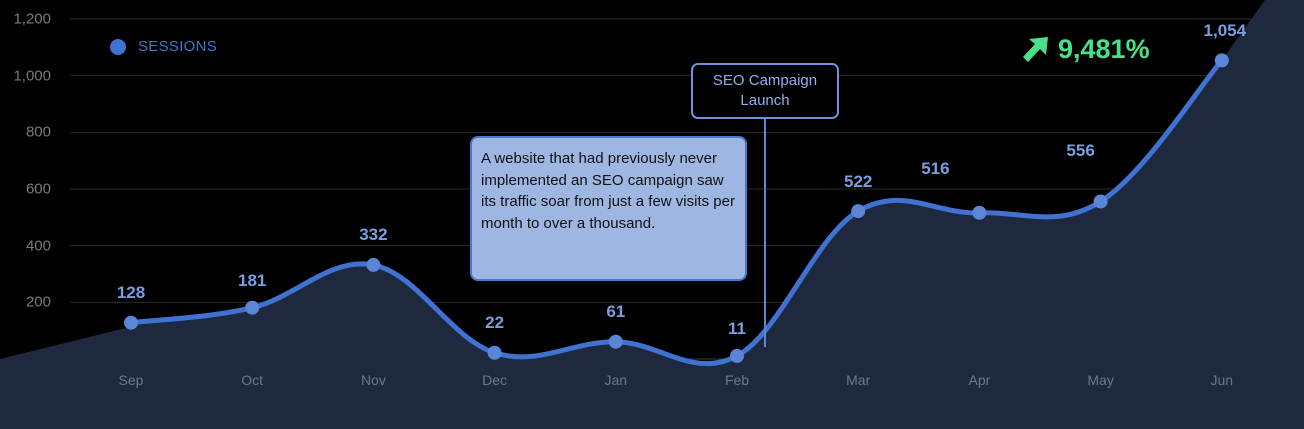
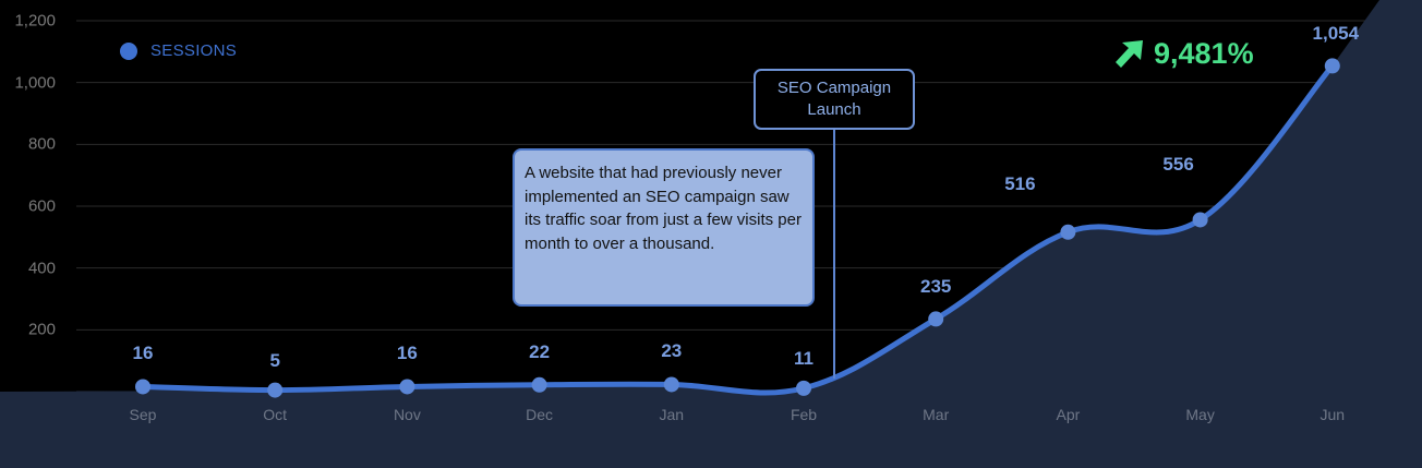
Sep: 128 -> 16
Oct: 181 -> 5
Nov: 332 -> 16
Jan: 61 -> 23
Mar: 522 -> 235
